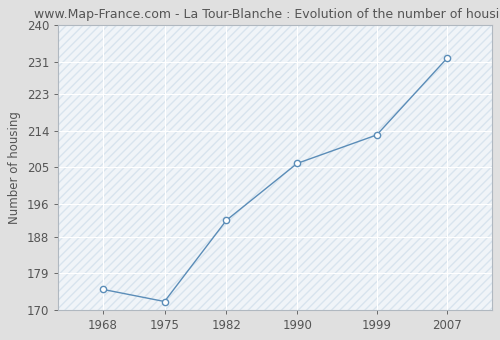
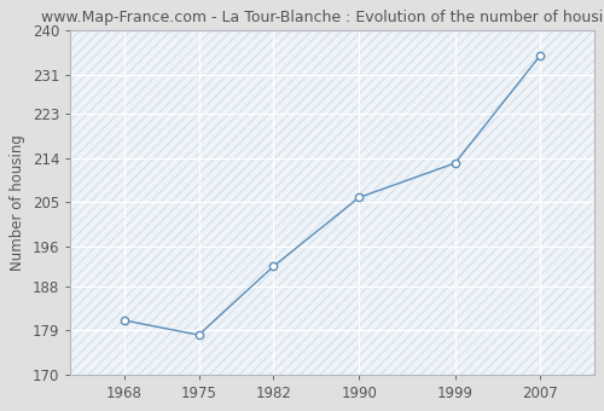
1968: 175 -> 181
1975: 172 -> 178
2007: 232 -> 235
